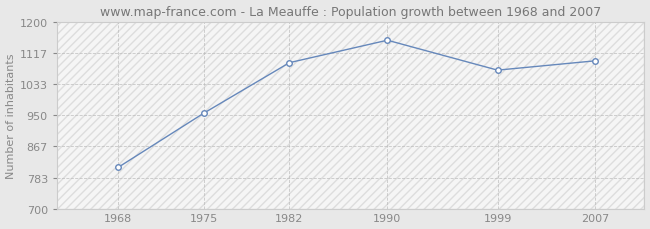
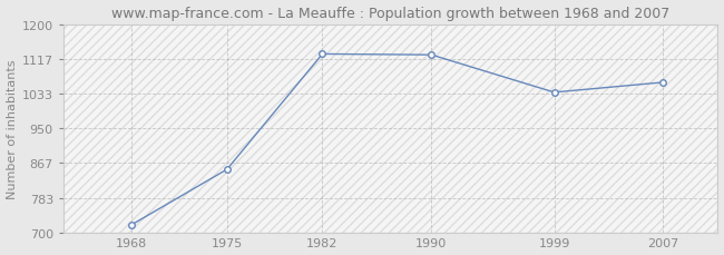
1968: 810 -> 718
1975: 955 -> 851
1982: 1090 -> 1128
1990: 1150 -> 1126
1999: 1070 -> 1036
2007: 1095 -> 1060
